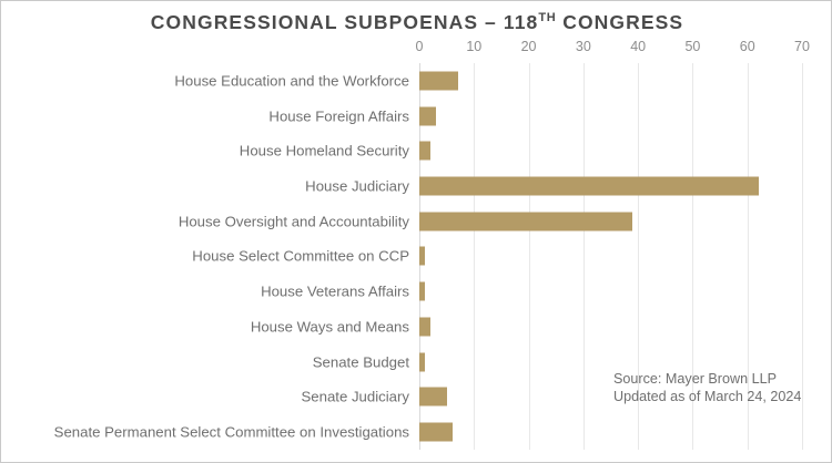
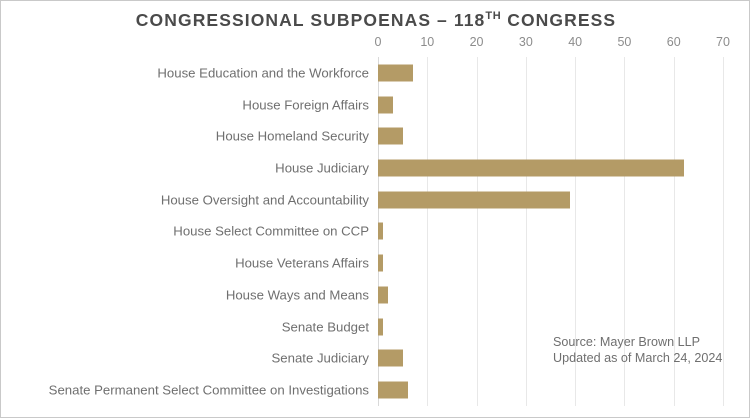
House Homeland Security: 2 -> 5
